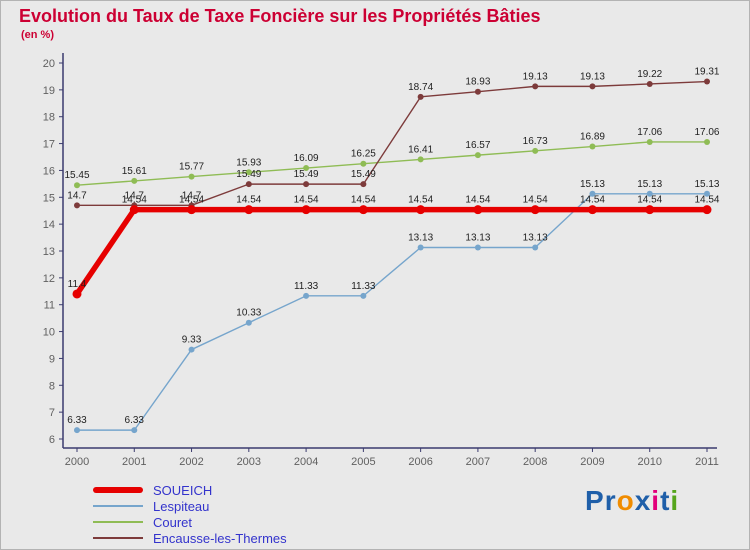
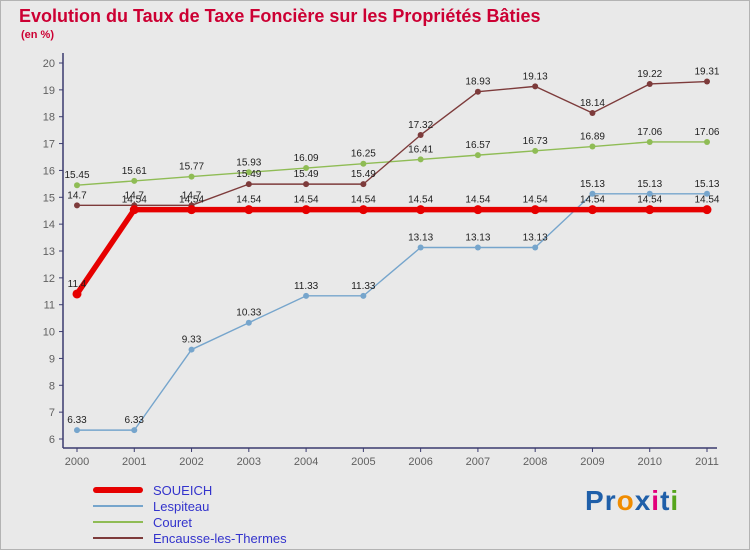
Encausse-les-Thermes/2006: 18.74 -> 17.32
Encausse-les-Thermes/2009: 19.13 -> 18.14
